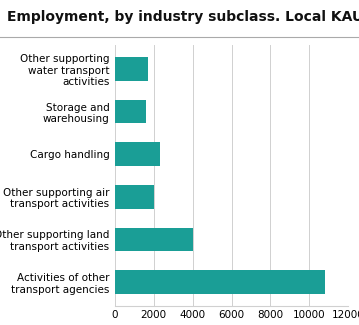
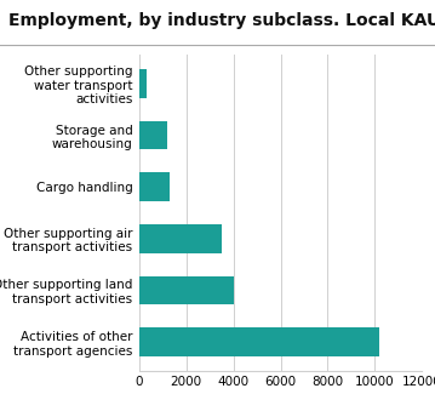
Other supporting water transport activities: 1700 -> 300
Storage and warehousing: 1600 -> 1200
Cargo handling: 2300 -> 1300
Other supporting air transport activities: 2000 -> 3500
Activities of other transport agencies: 10800 -> 10200
